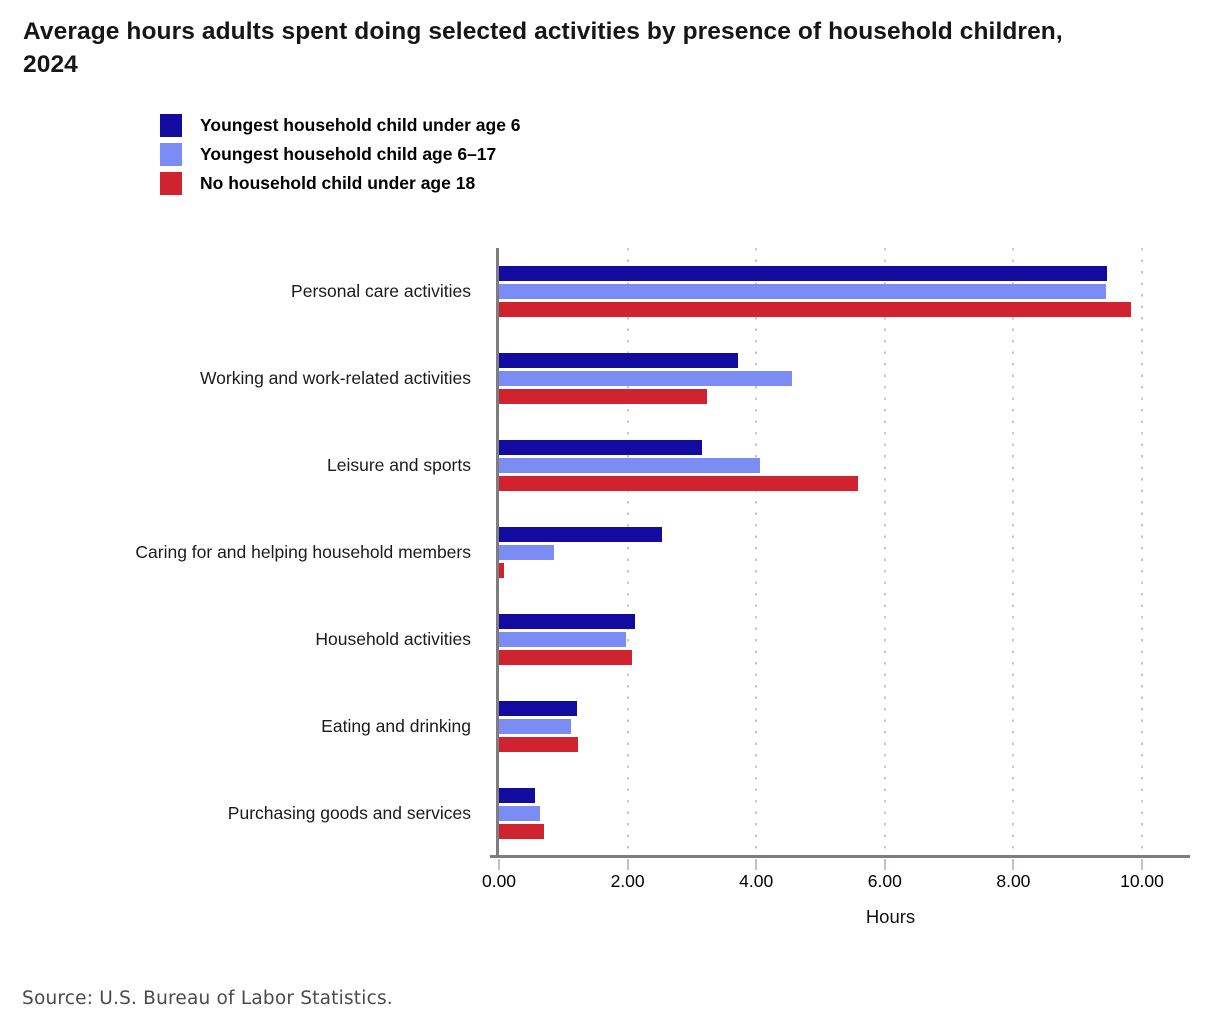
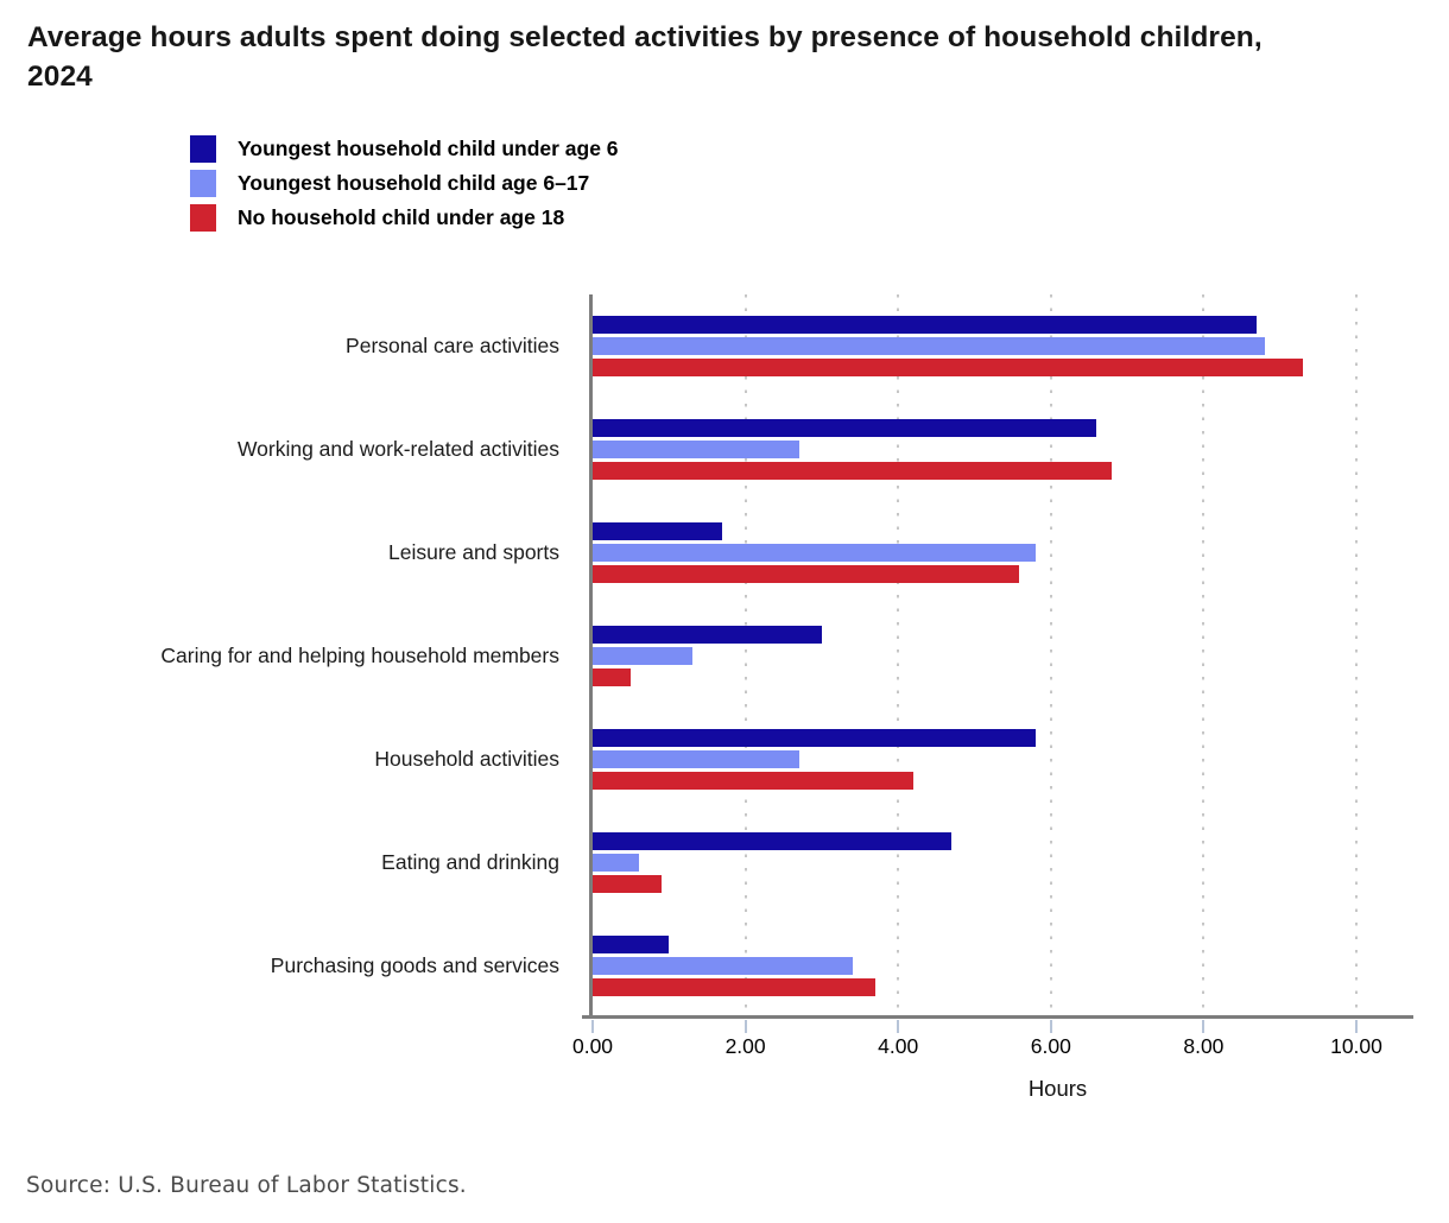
Youngest household child under age 6/Personal care activities: 9.4 -> 8.7
Youngest household child age 6–17/Personal care activities: 9.4 -> 8.8
No household child under age 18/Personal care activities: 9.8 -> 9.3
Youngest household child under age 6/Working and work-related activities: 3.7 -> 6.6
Youngest household child age 6–17/Working and work-related activities: 4.5 -> 2.7
No household child under age 18/Working and work-related activities: 3.2 -> 6.8
Youngest household child under age 6/Leisure and sports: 3.2 -> 1.7
Youngest household child age 6–17/Leisure and sports: 4.1 -> 5.8
Youngest household child under age 6/Caring for and helping household members: 2.5 -> 3.0
Youngest household child age 6–17/Caring for and helping household members: 0.8 -> 1.3
No household child under age 18/Caring for and helping household members: 0.1 -> 0.5
Youngest household child under age 6/Household activities: 2.1 -> 5.8
Youngest household child age 6–17/Household activities: 2.0 -> 2.7
No household child under age 18/Household activities: 2.1 -> 4.2
Youngest household child under age 6/Eating and drinking: 1.2 -> 4.7
Youngest household child age 6–17/Eating and drinking: 1.1 -> 0.6
No household child under age 18/Eating and drinking: 1.2 -> 0.9
Youngest household child under age 6/Purchasing goods and services: 0.6 -> 1.0
Youngest household child age 6–17/Purchasing goods and services: 0.6 -> 3.4
No household child under age 18/Purchasing goods and services: 0.7 -> 3.7
